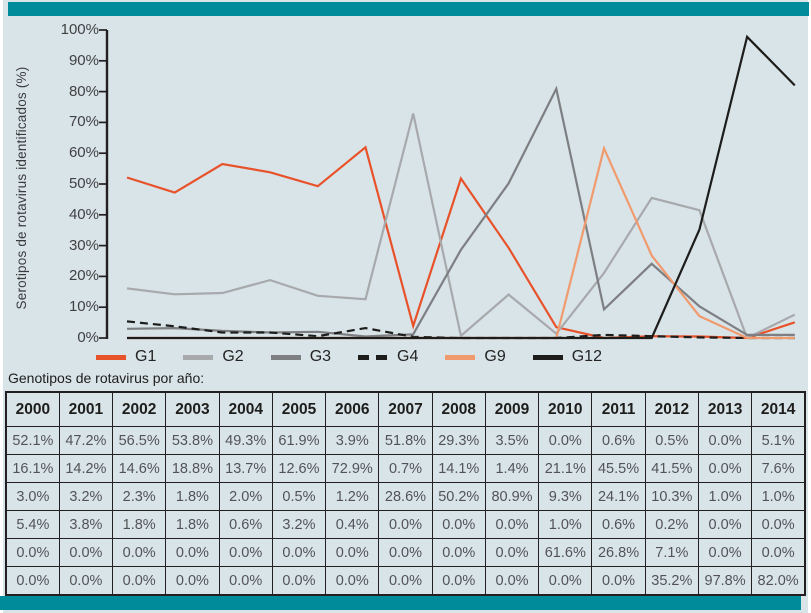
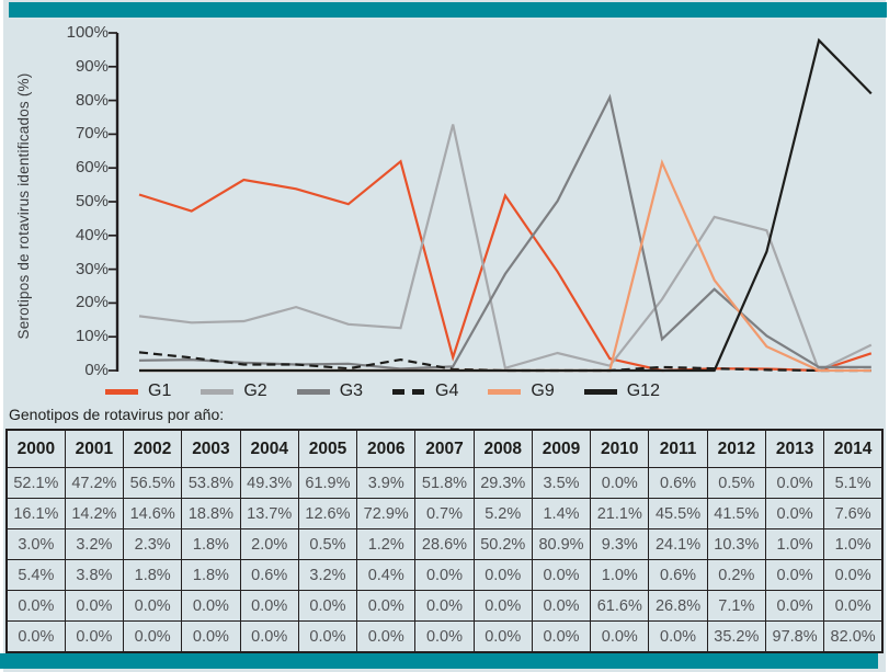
G2/2008: 14.1% -> 5.2%
